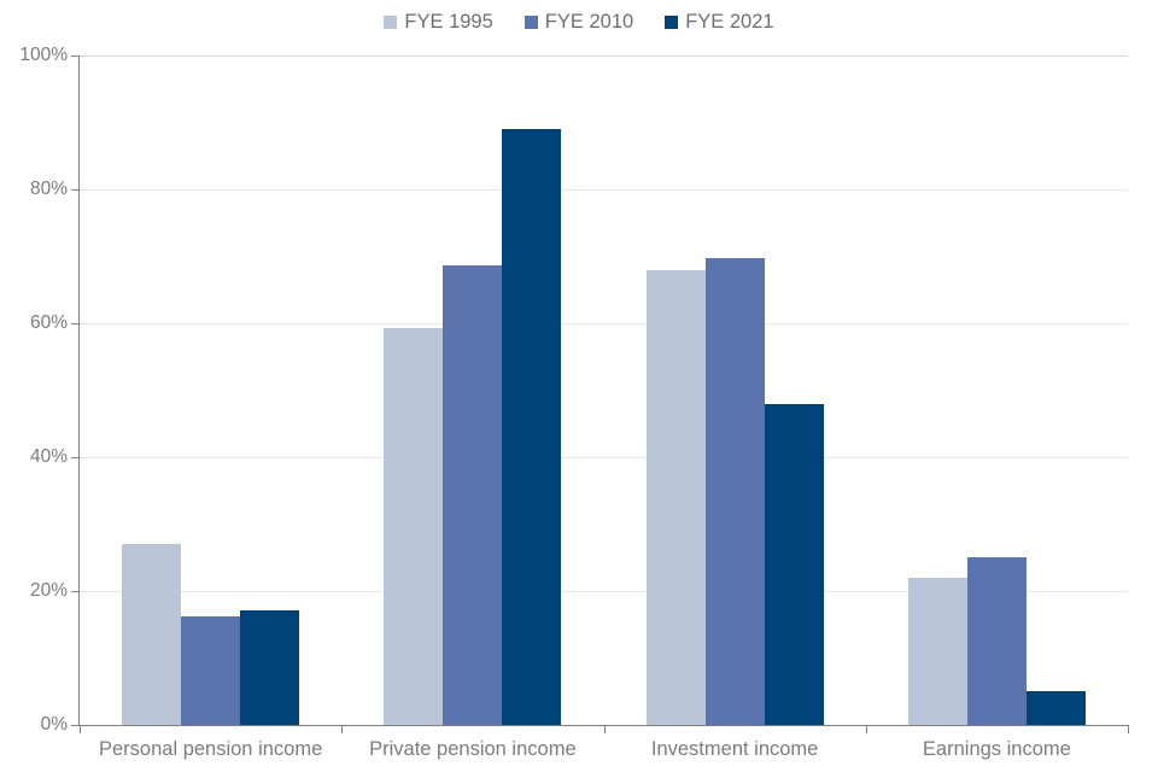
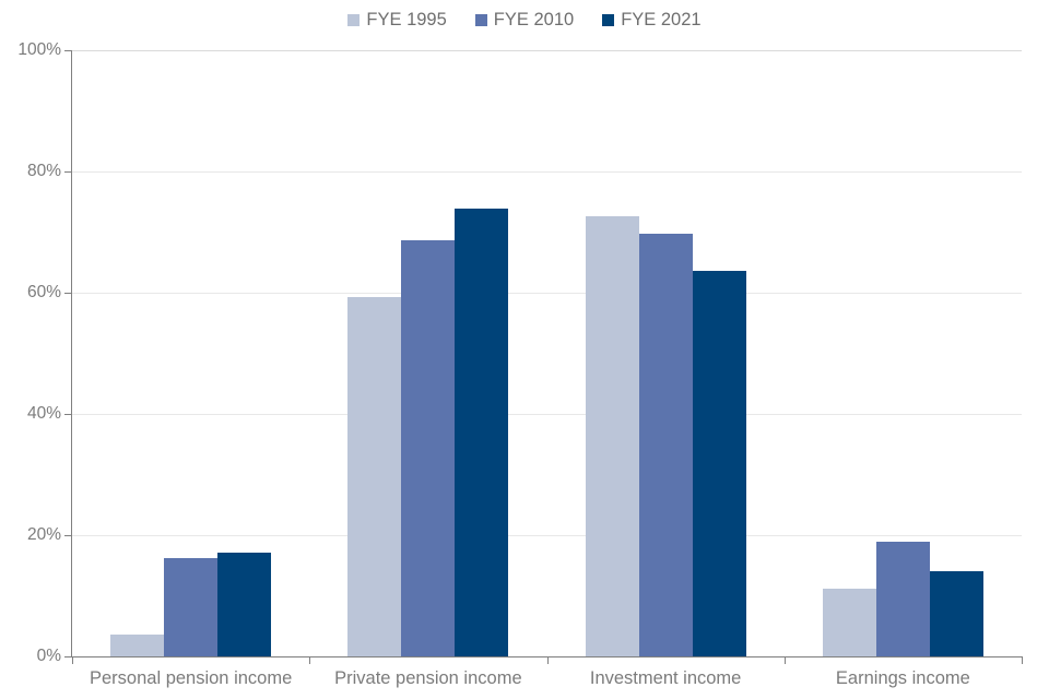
FYE 1995/Personal pension income: 27% -> 4%
FYE 2021/Private pension income: 89% -> 74%
FYE 1995/Investment income: 68% -> 73%
FYE 2021/Investment income: 48% -> 64%
FYE 1995/Earnings income: 22% -> 11%
FYE 2010/Earnings income: 25% -> 19%
FYE 2021/Earnings income: 5% -> 14%
